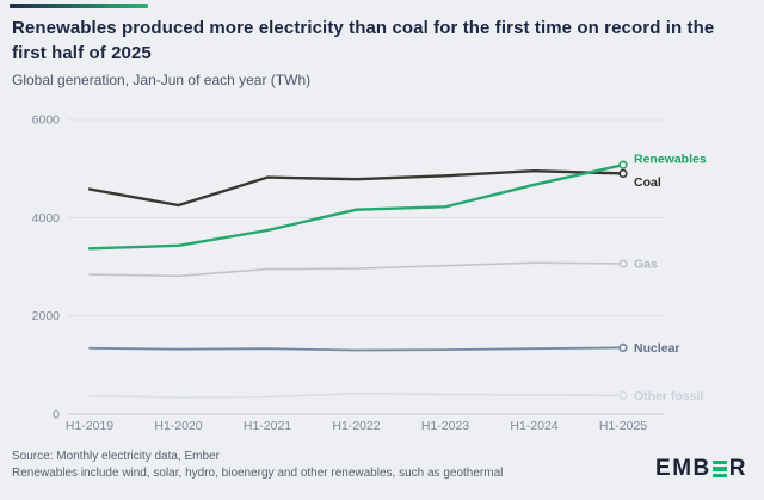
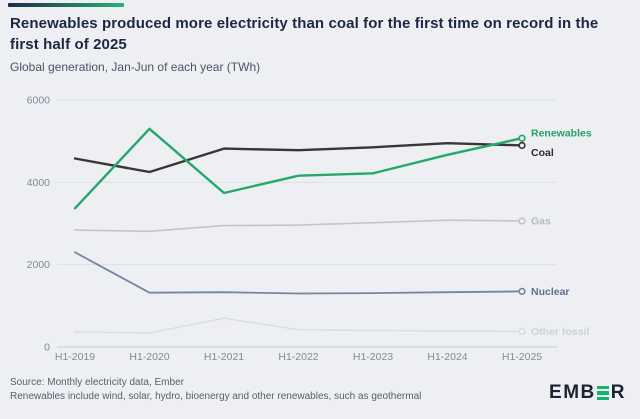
Nuclear/H1-2019: 1300 -> 2300
Renewables/H1-2020: 3400 -> 5300
Other fossil/H1-2021: 400 -> 700
